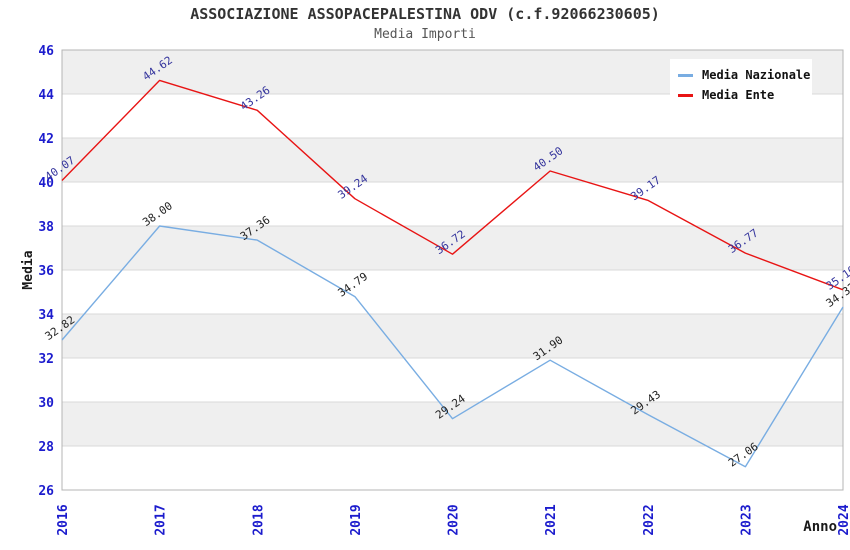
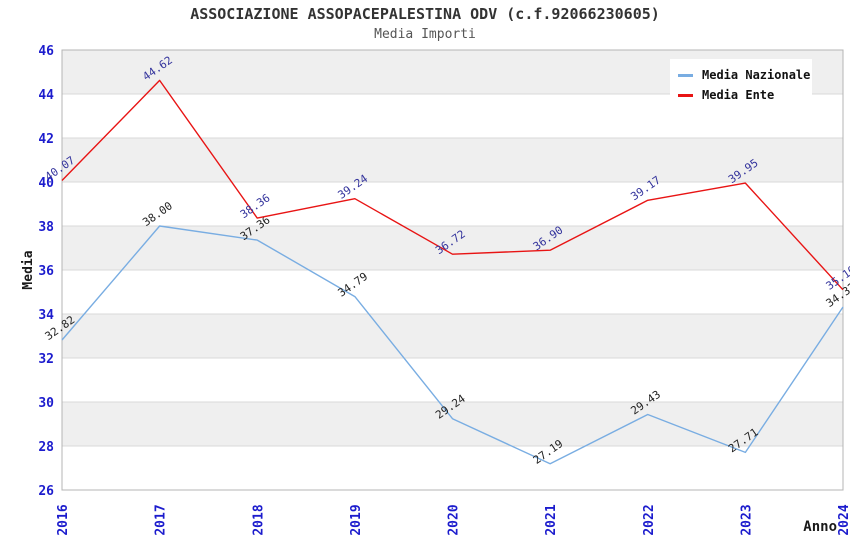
Media Ente/2018: 43.26 -> 38.36
Media Nazionale/2021: 31.90 -> 27.19
Media Ente/2021: 40.50 -> 36.90
Media Nazionale/2023: 27.06 -> 27.71
Media Ente/2023: 36.77 -> 39.95
